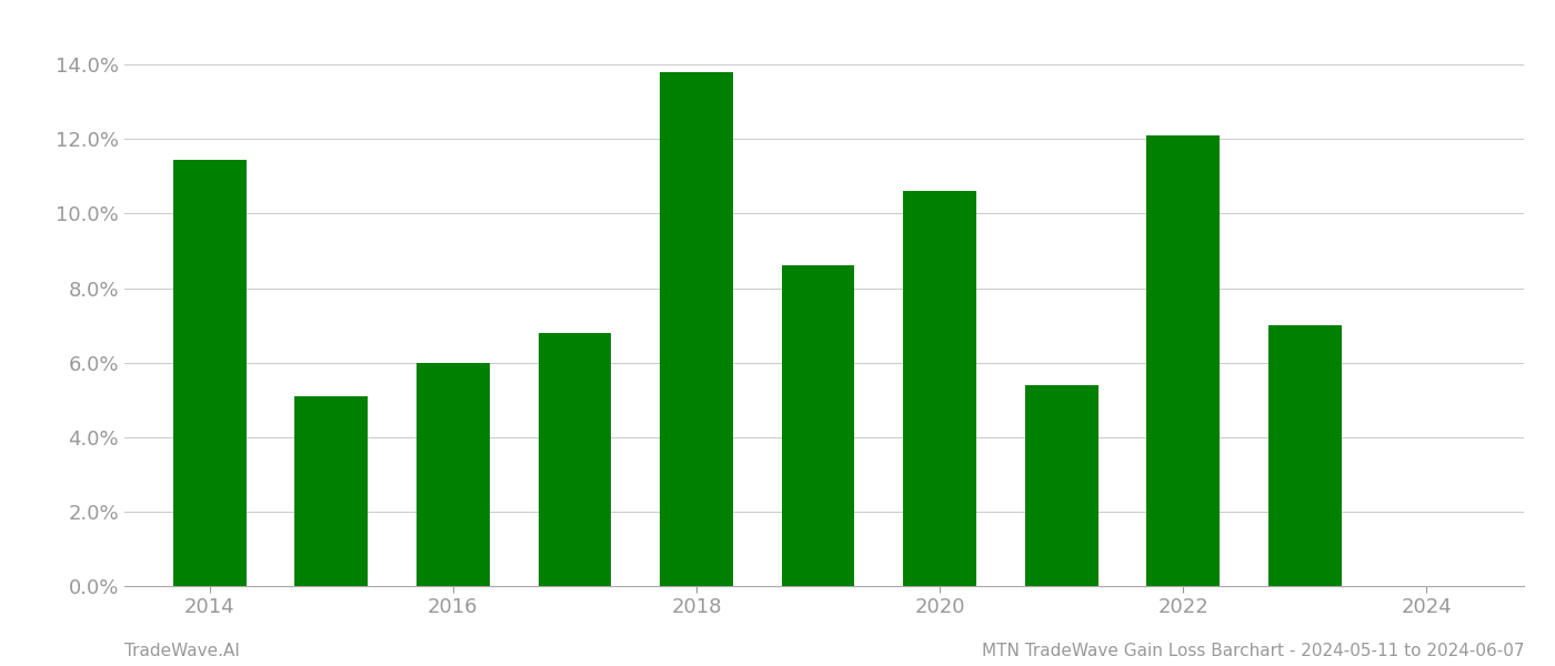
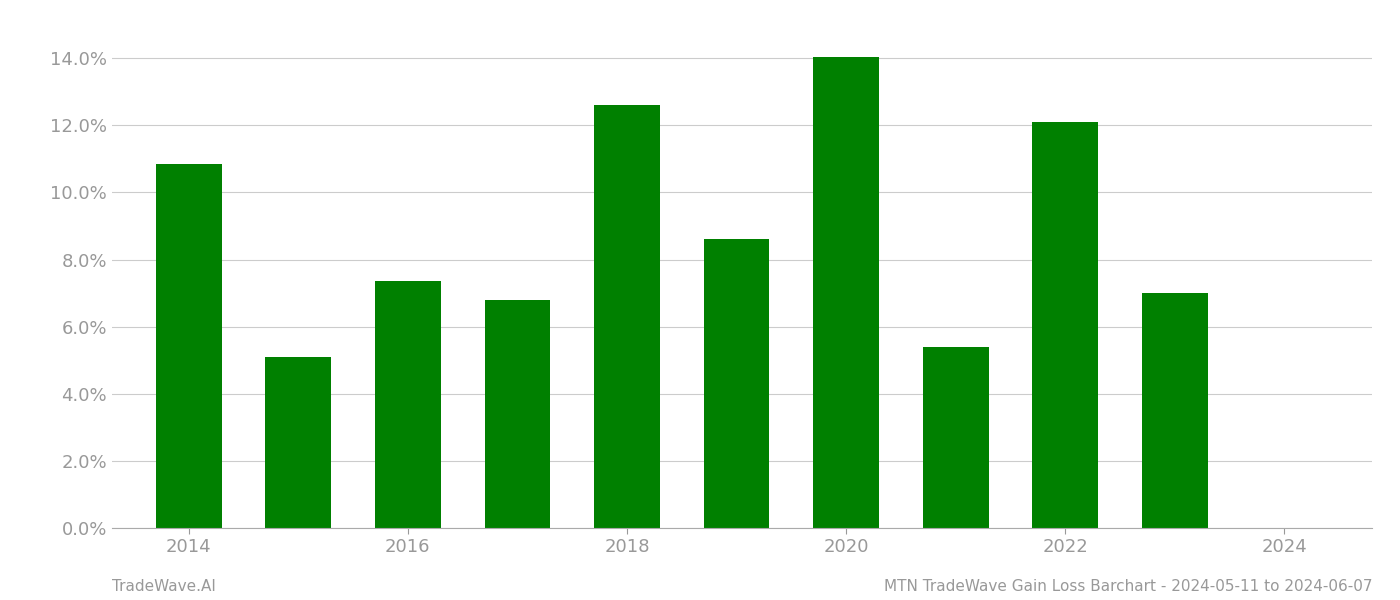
2014: 11.45% -> 10.85%
2016: 6.00% -> 7.35%
2018: 13.80% -> 12.60%
2020: 10.60% -> 14.05%
